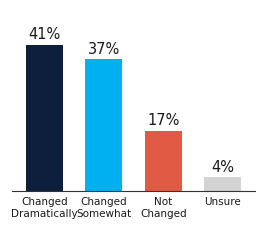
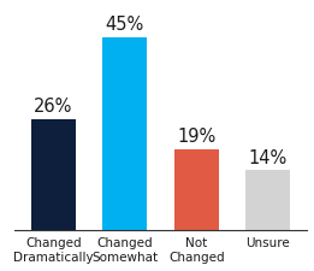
Changed Dramatically: 41% -> 26%
Changed Somewhat: 37% -> 45%
Not Changed: 17% -> 19%
Unsure: 4% -> 14%
